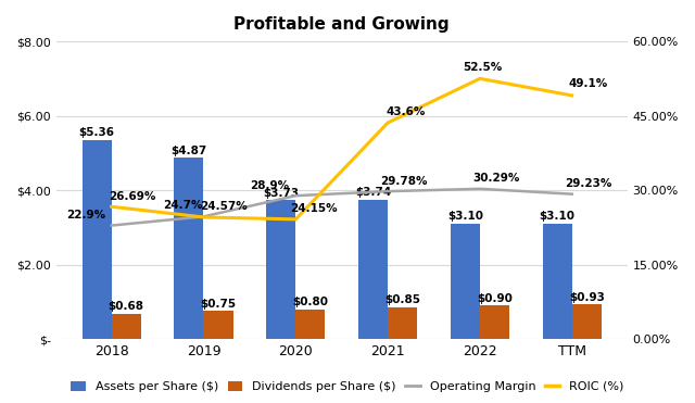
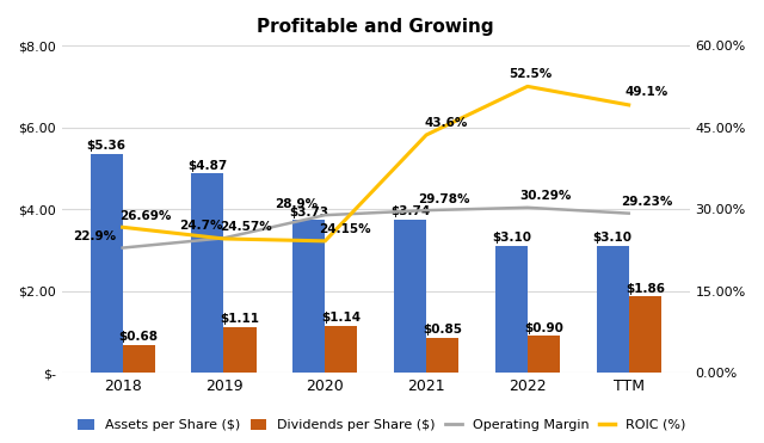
Dividends per Share ($)/2019: $0.75 -> $1.11
Dividends per Share ($)/2020: $0.80 -> $1.14
Dividends per Share ($)/TTM: $0.93 -> $1.86
